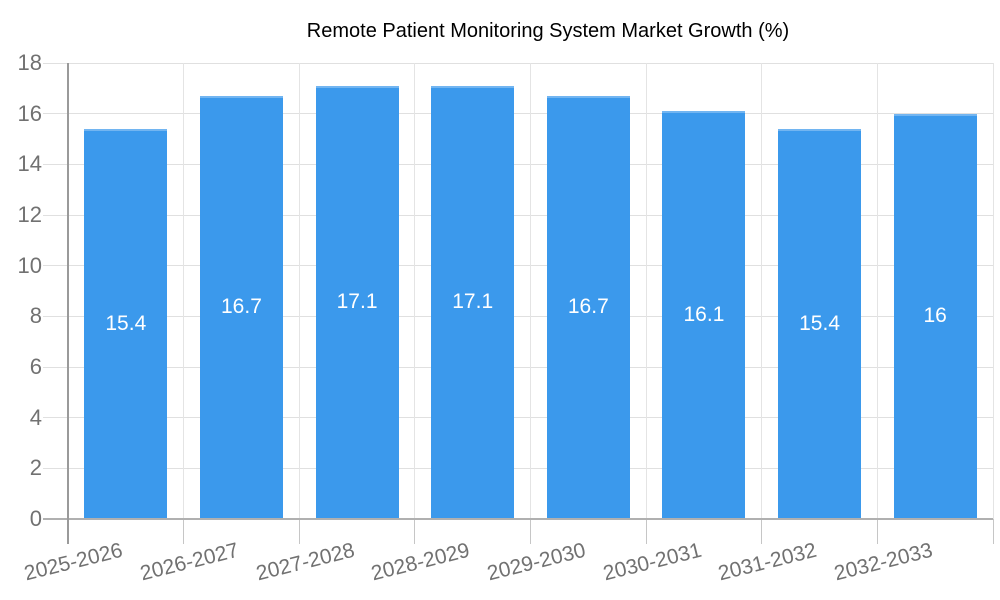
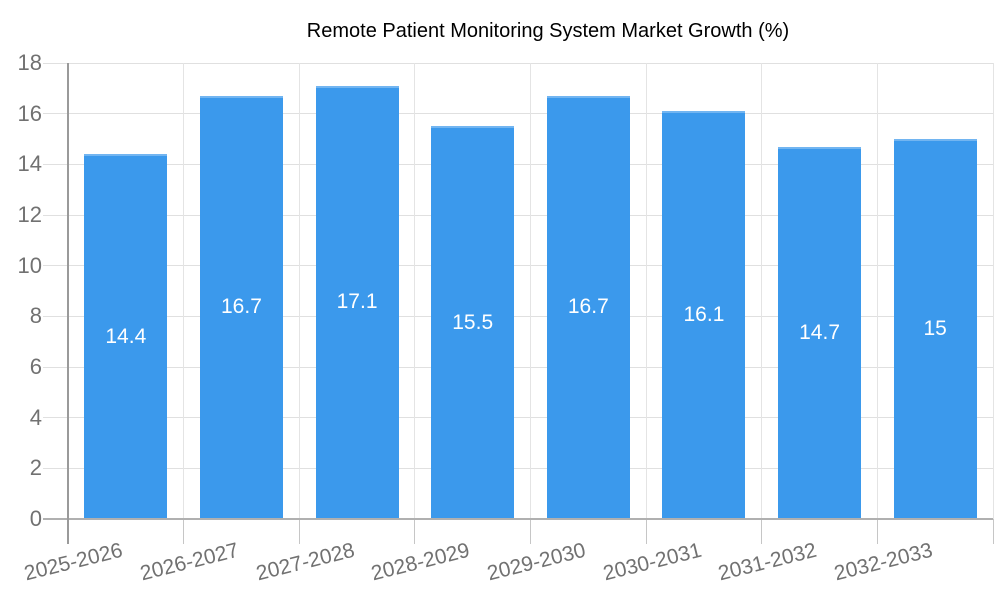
2025-2026: 15.4 -> 14.4
2028-2029: 17.1 -> 15.5
2031-2032: 15.4 -> 14.7
2032-2033: 16 -> 15
